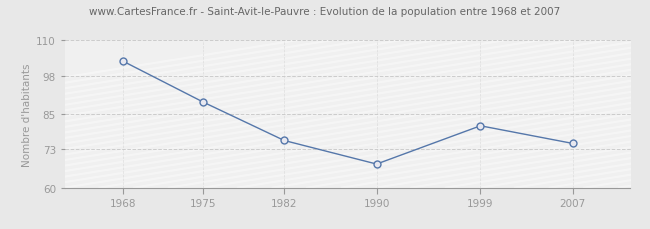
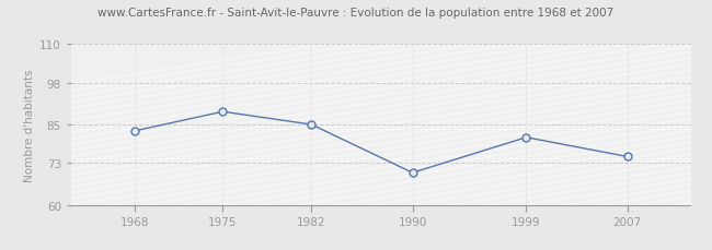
1968: 103 -> 83
1982: 76 -> 85
1990: 68 -> 70
